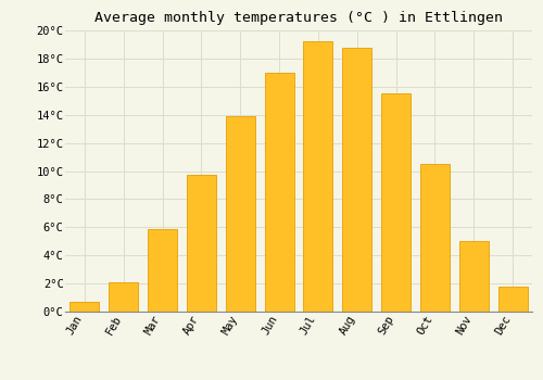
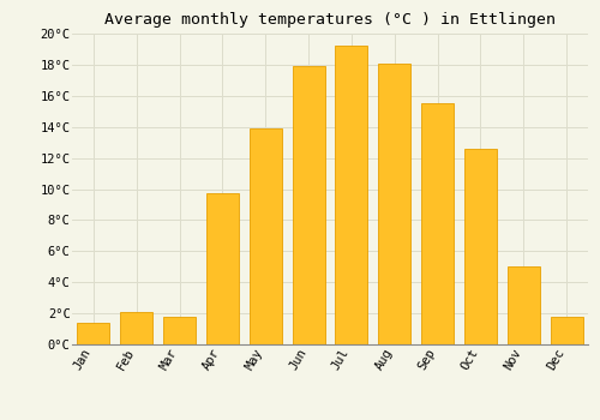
Jan: 0.7°C -> 1.4°C
Mar: 5.9°C -> 1.8°C
Jun: 17.0°C -> 17.9°C
Aug: 18.8°C -> 18.1°C
Oct: 10.5°C -> 12.6°C
